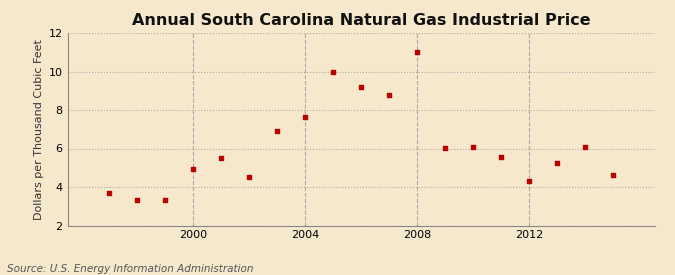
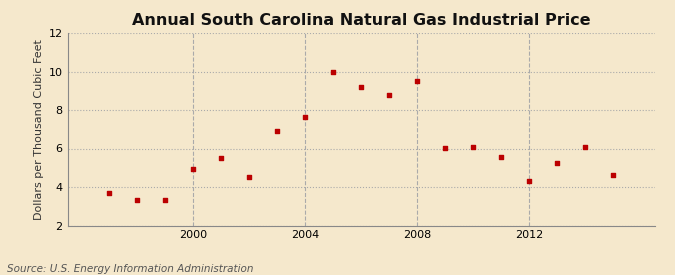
2008: 11.0 -> 9.5
